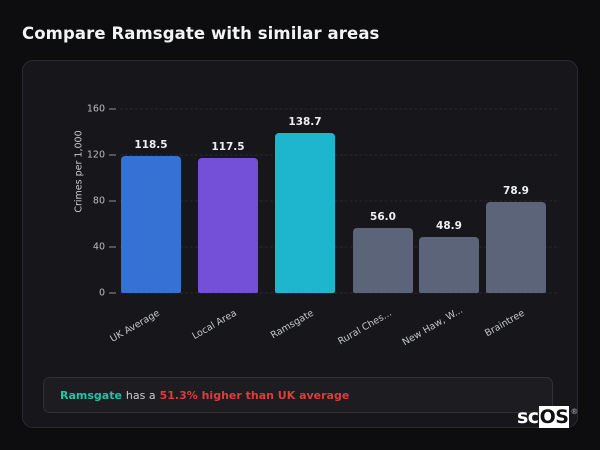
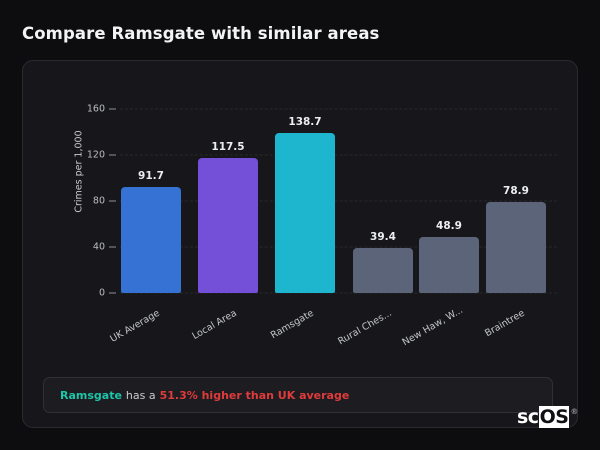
UK Average: 118.5 -> 91.7
Rural Ches...: 56.0 -> 39.4
